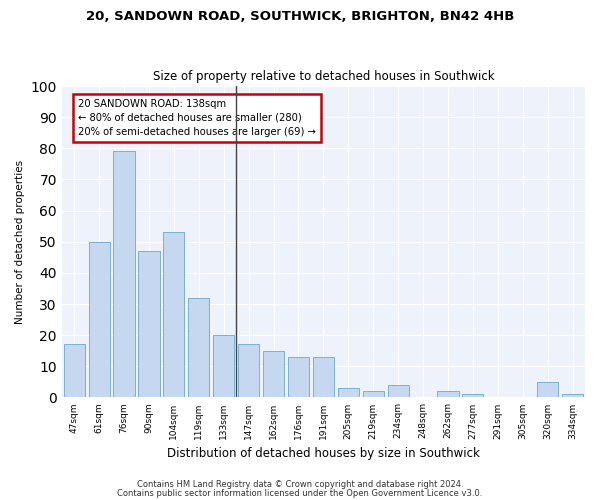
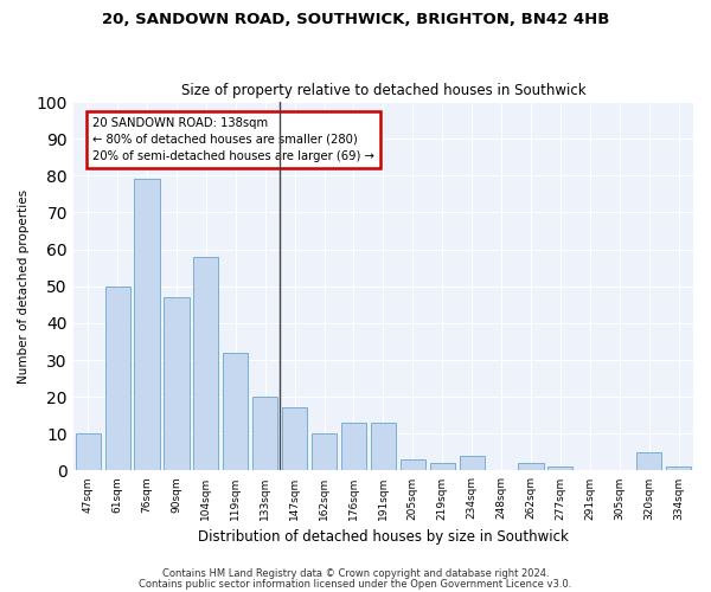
47sqm: 17 -> 10
104sqm: 53 -> 58
162sqm: 15 -> 10
